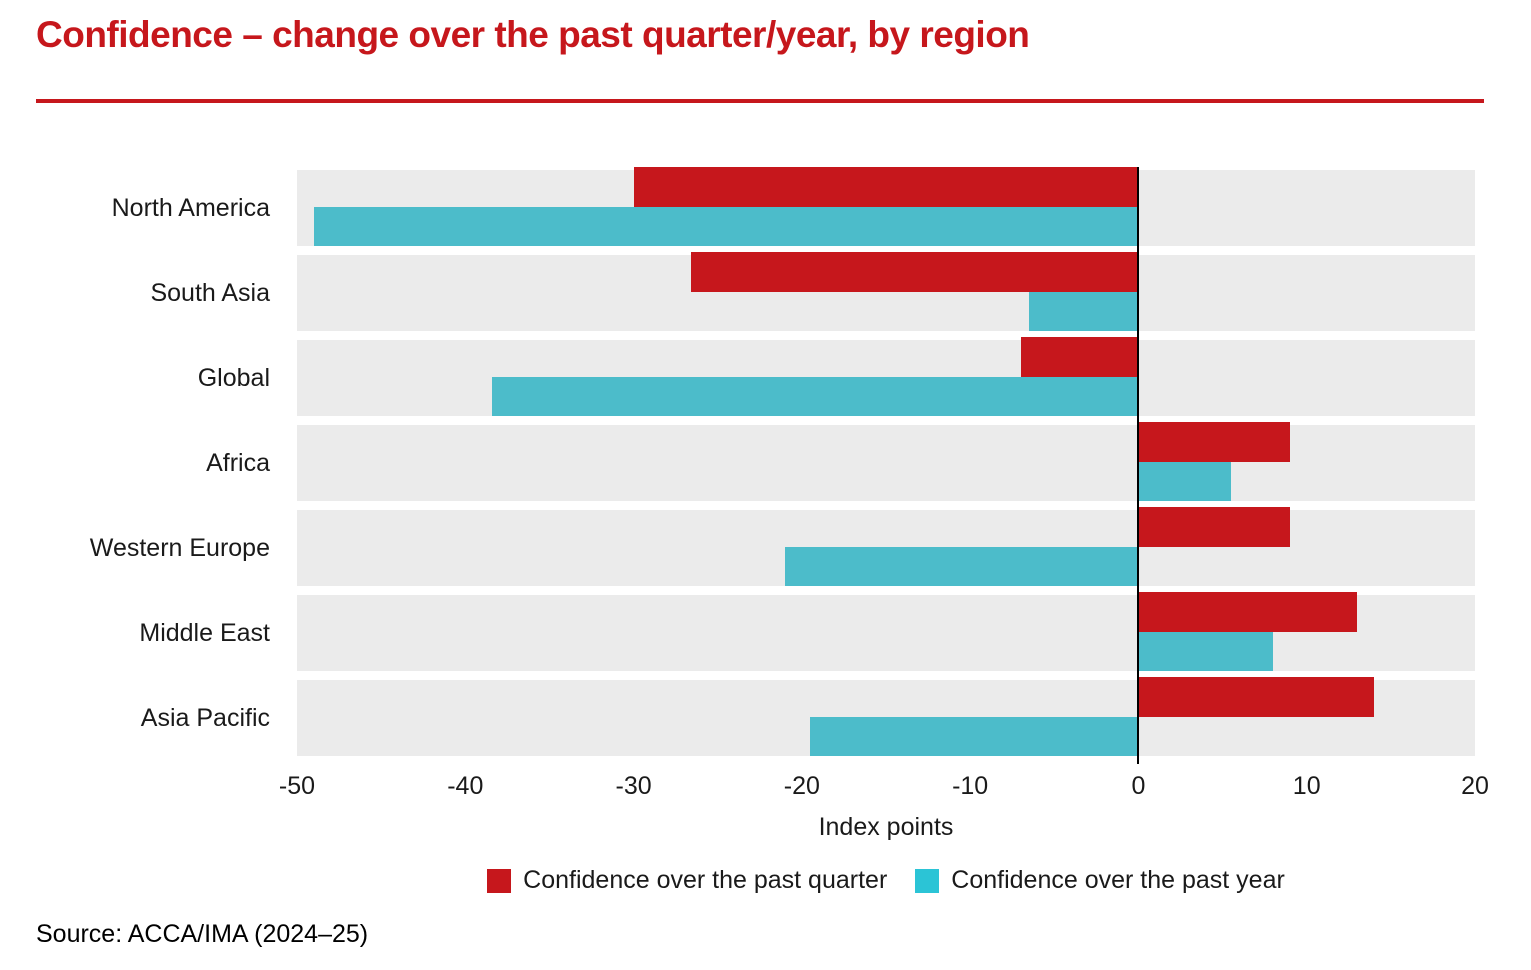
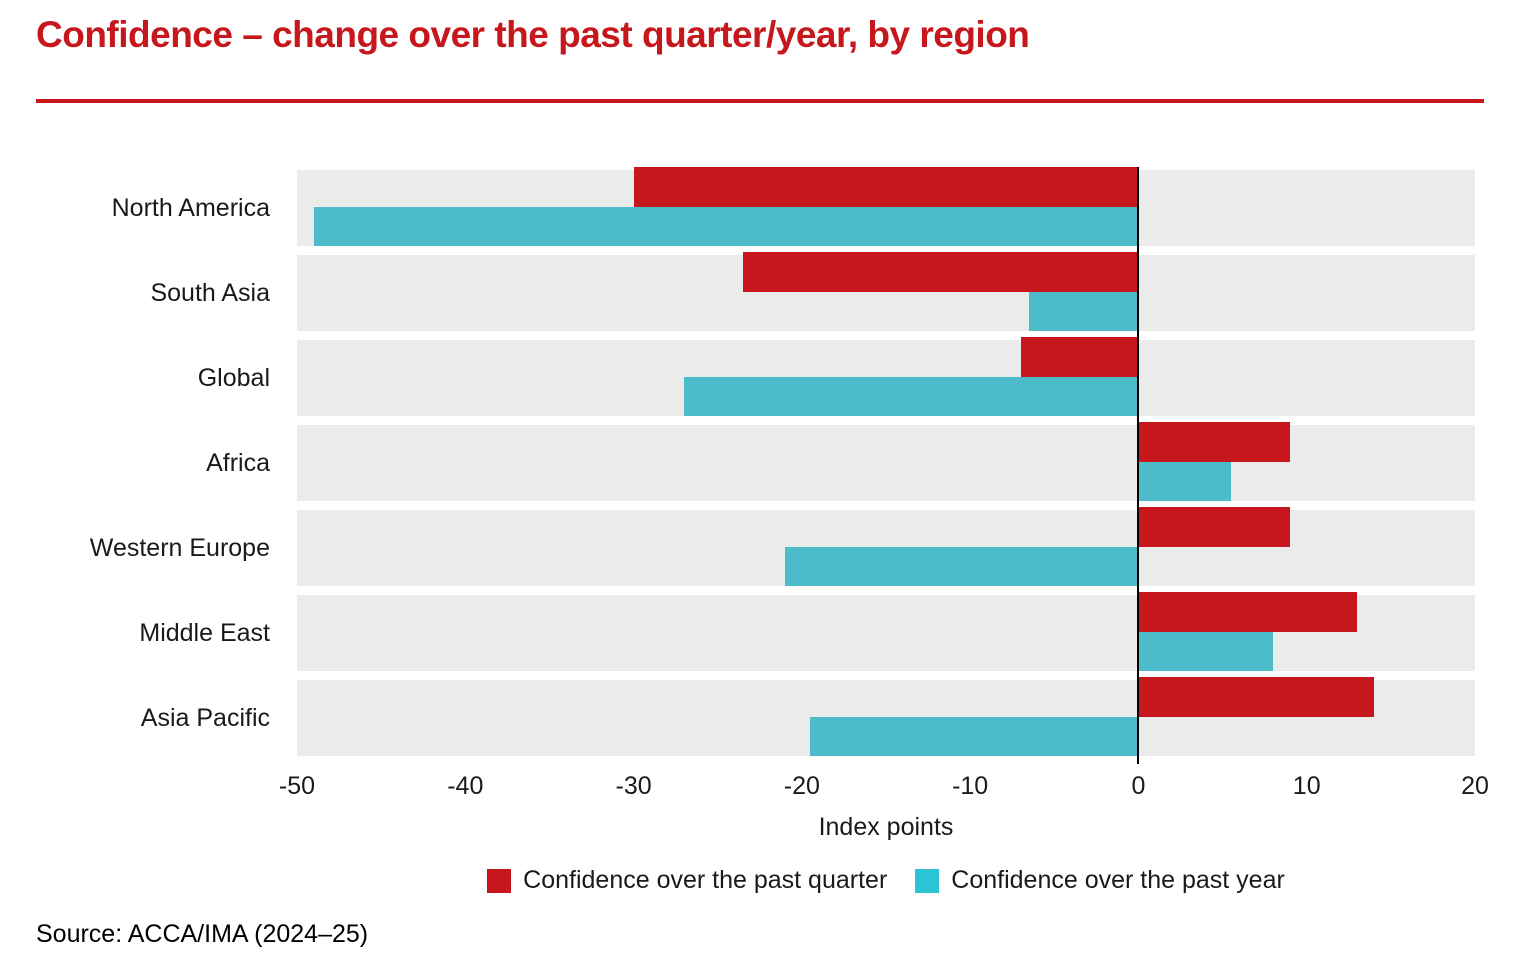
Confidence over the past quarter/South Asia: -26.6 -> -23.5
Confidence over the past year/Global: -38.4 -> -27.0
